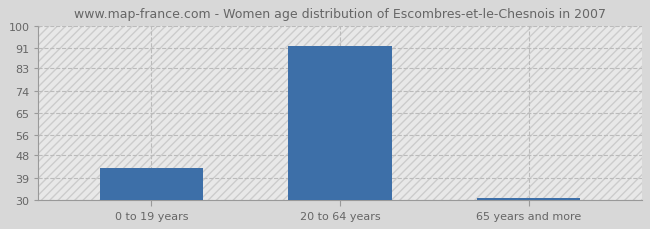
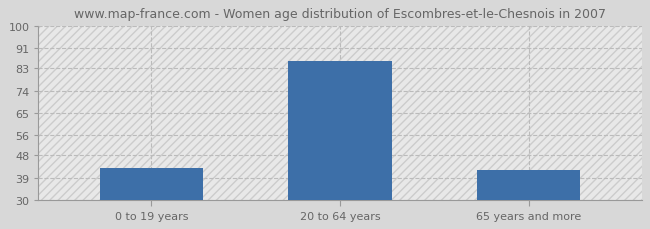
20 to 64 years: 92 -> 86
65 years and more: 31 -> 42
